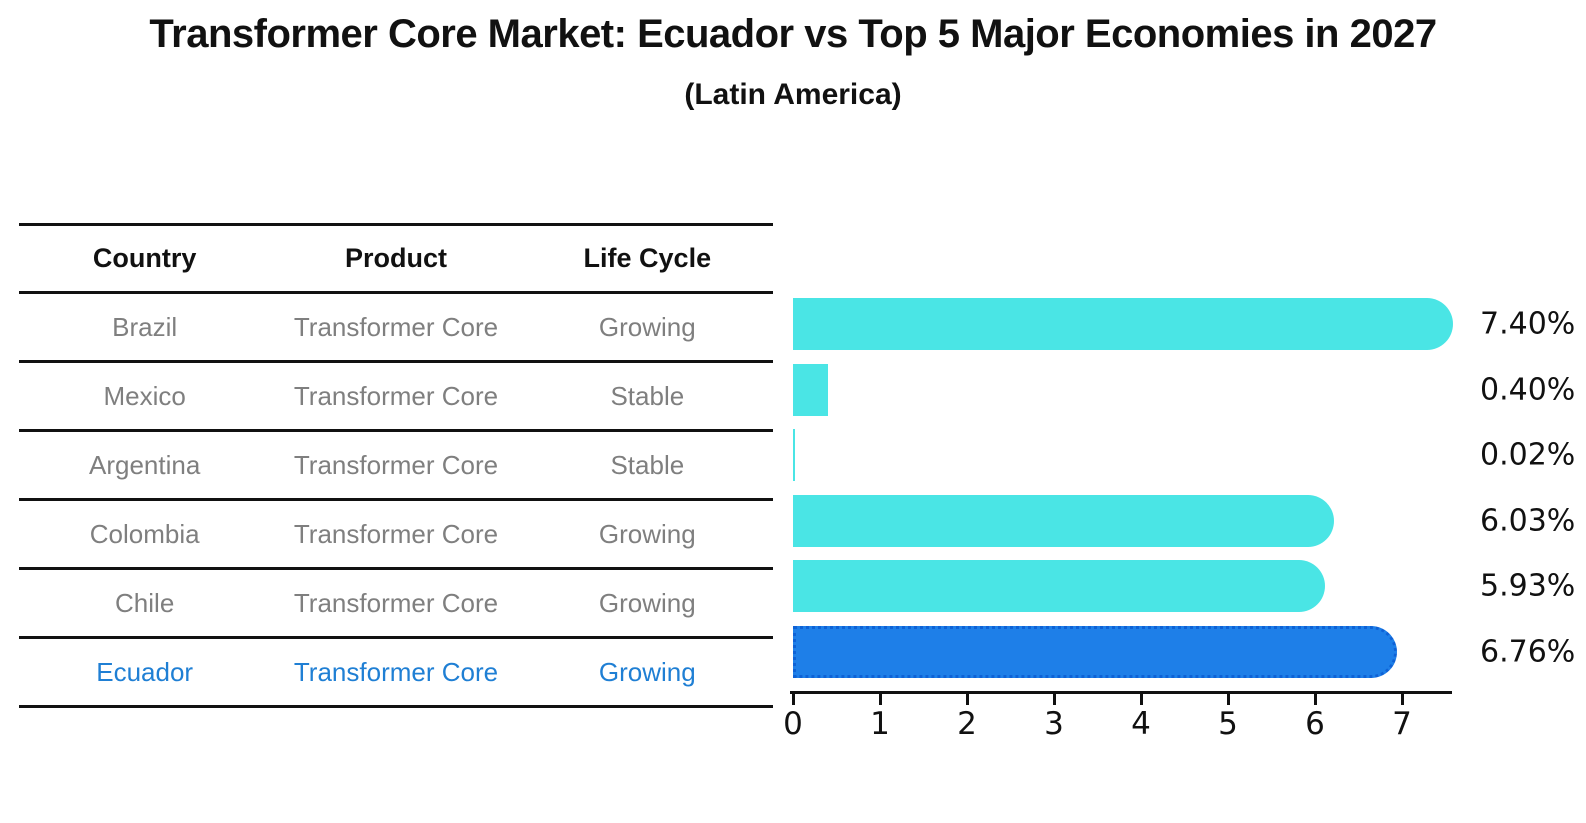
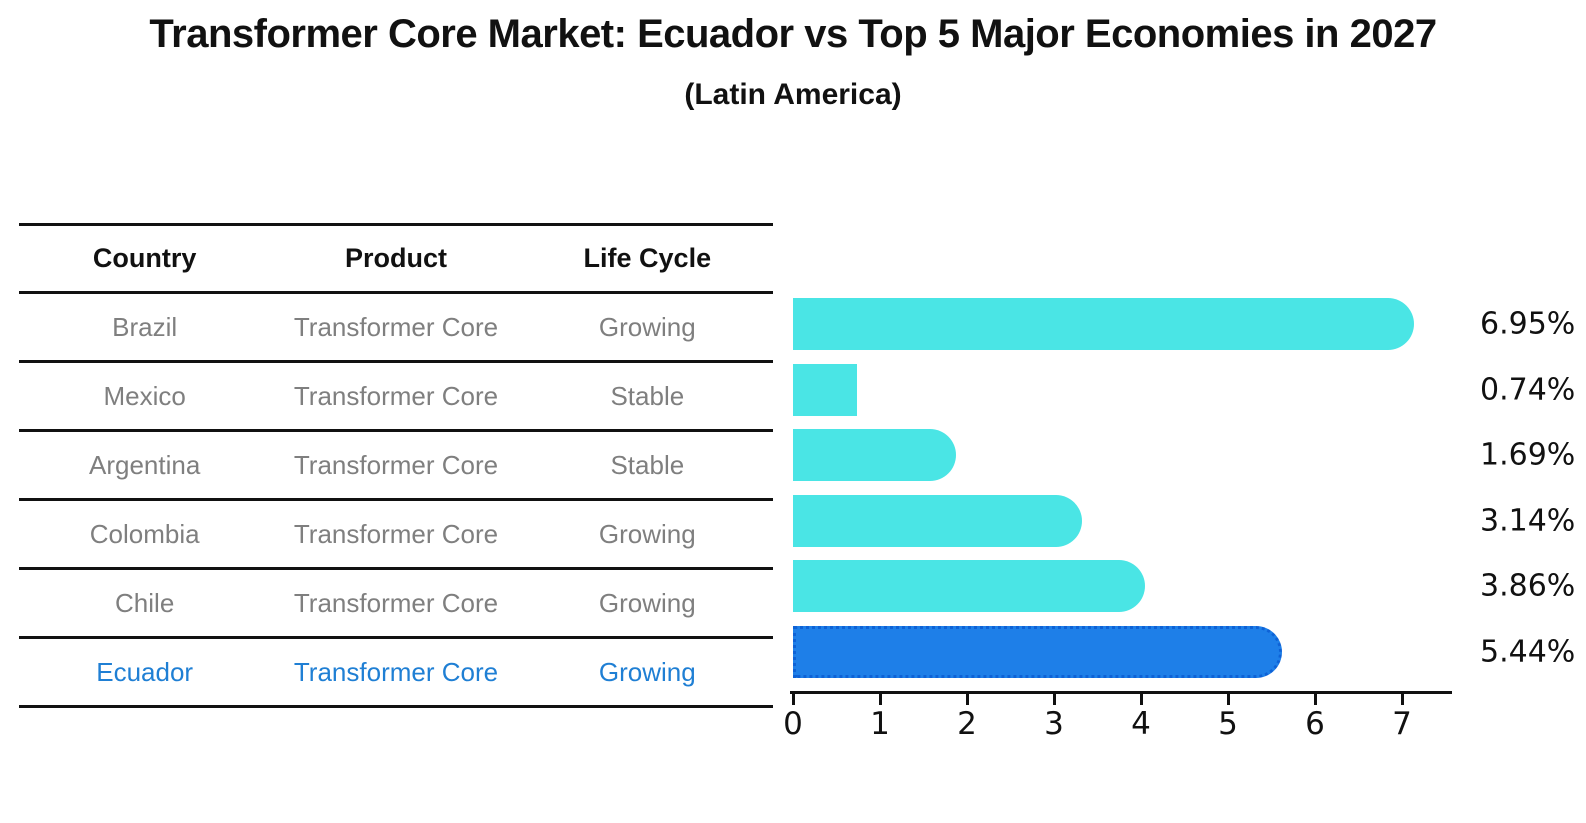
Brazil: 7.40% -> 6.95%
Mexico: 0.40% -> 0.74%
Argentina: 0.02% -> 1.69%
Colombia: 6.03% -> 3.14%
Chile: 5.93% -> 3.86%
Ecuador: 6.76% -> 5.44%
